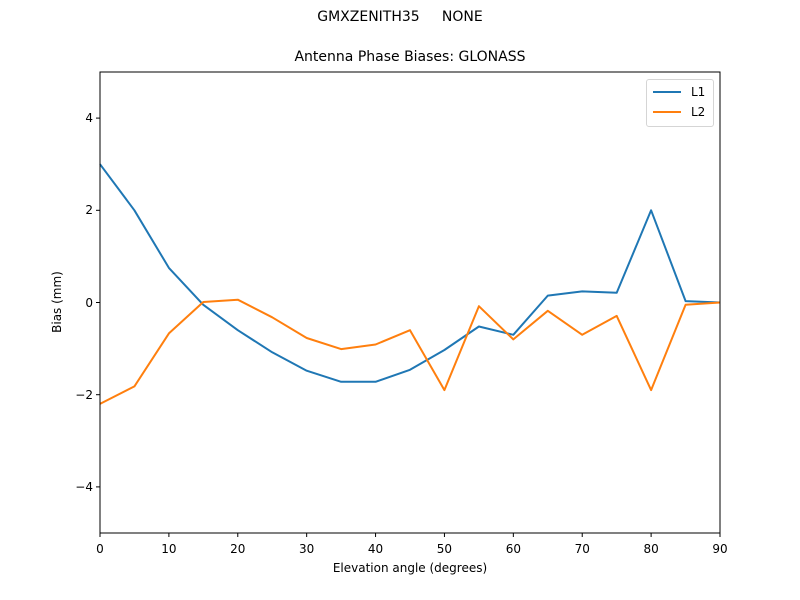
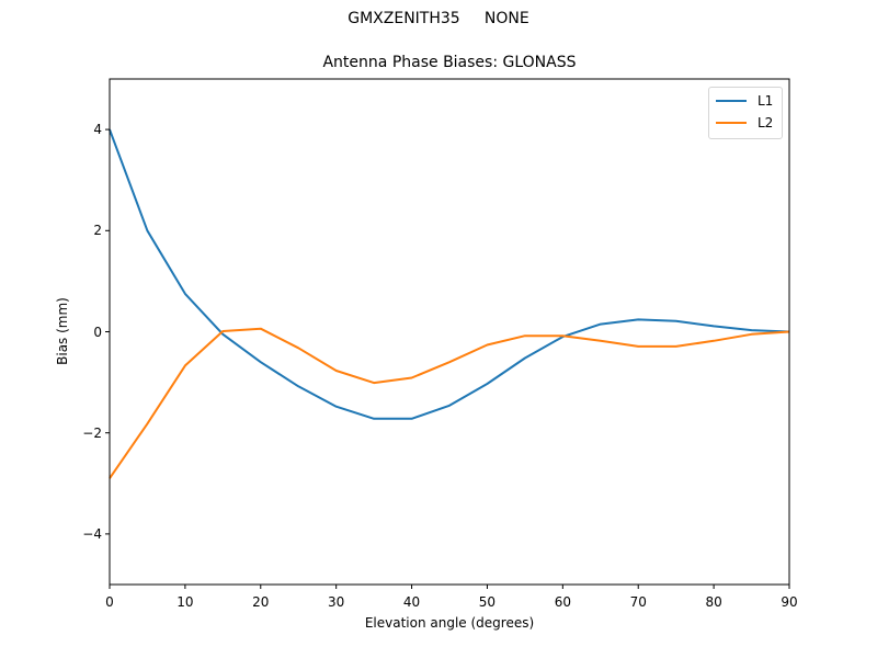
L1/0: 3.0 -> 4.0
L2/0: -2.2 -> -2.9
L2/50: -1.9 -> -0.3
L1/60: -0.7 -> -0.1
L2/60: -0.8 -> -0.1
L2/70: -0.7 -> -0.3
L1/80: 2.0 -> 0.1
L2/80: -1.9 -> -0.2
